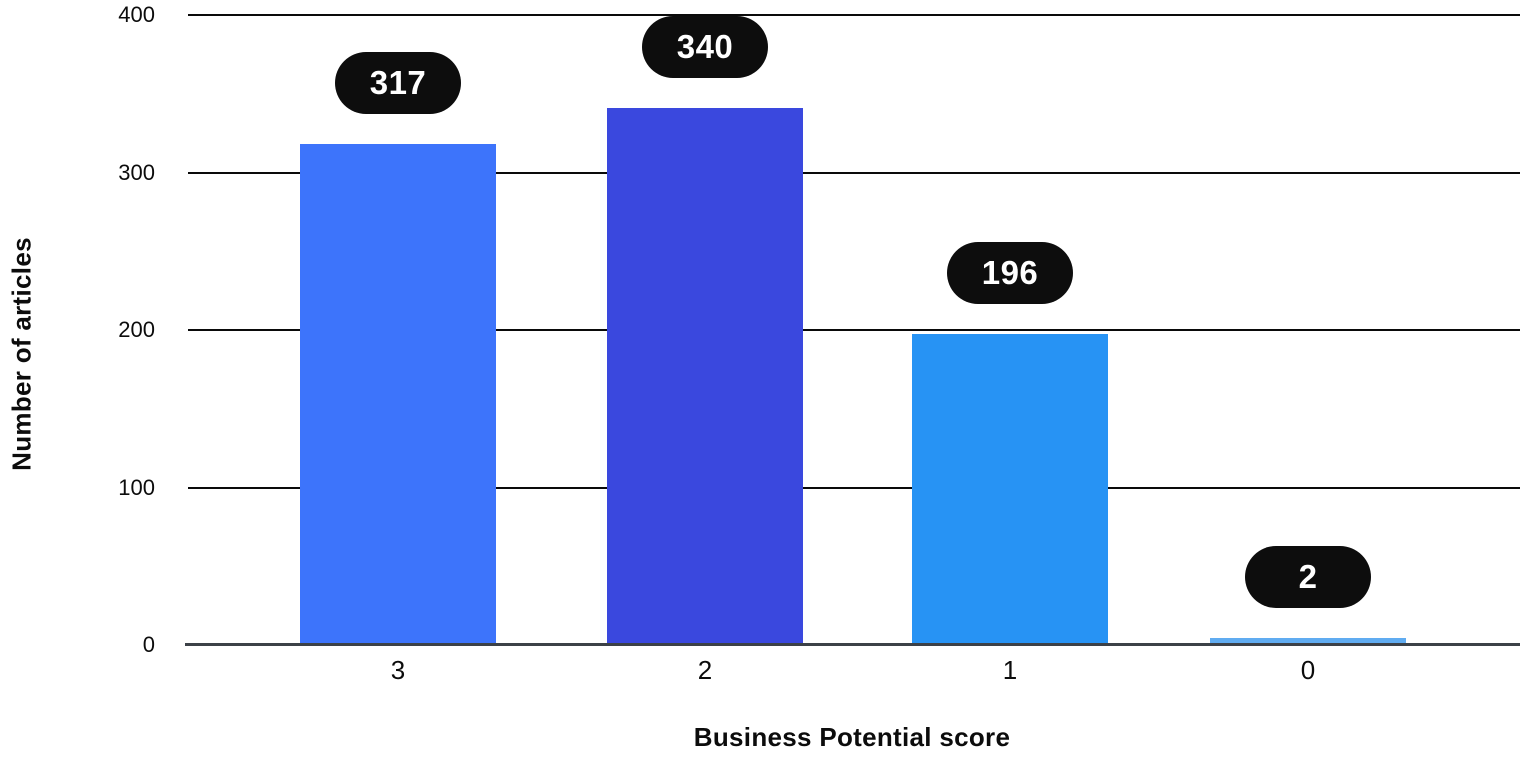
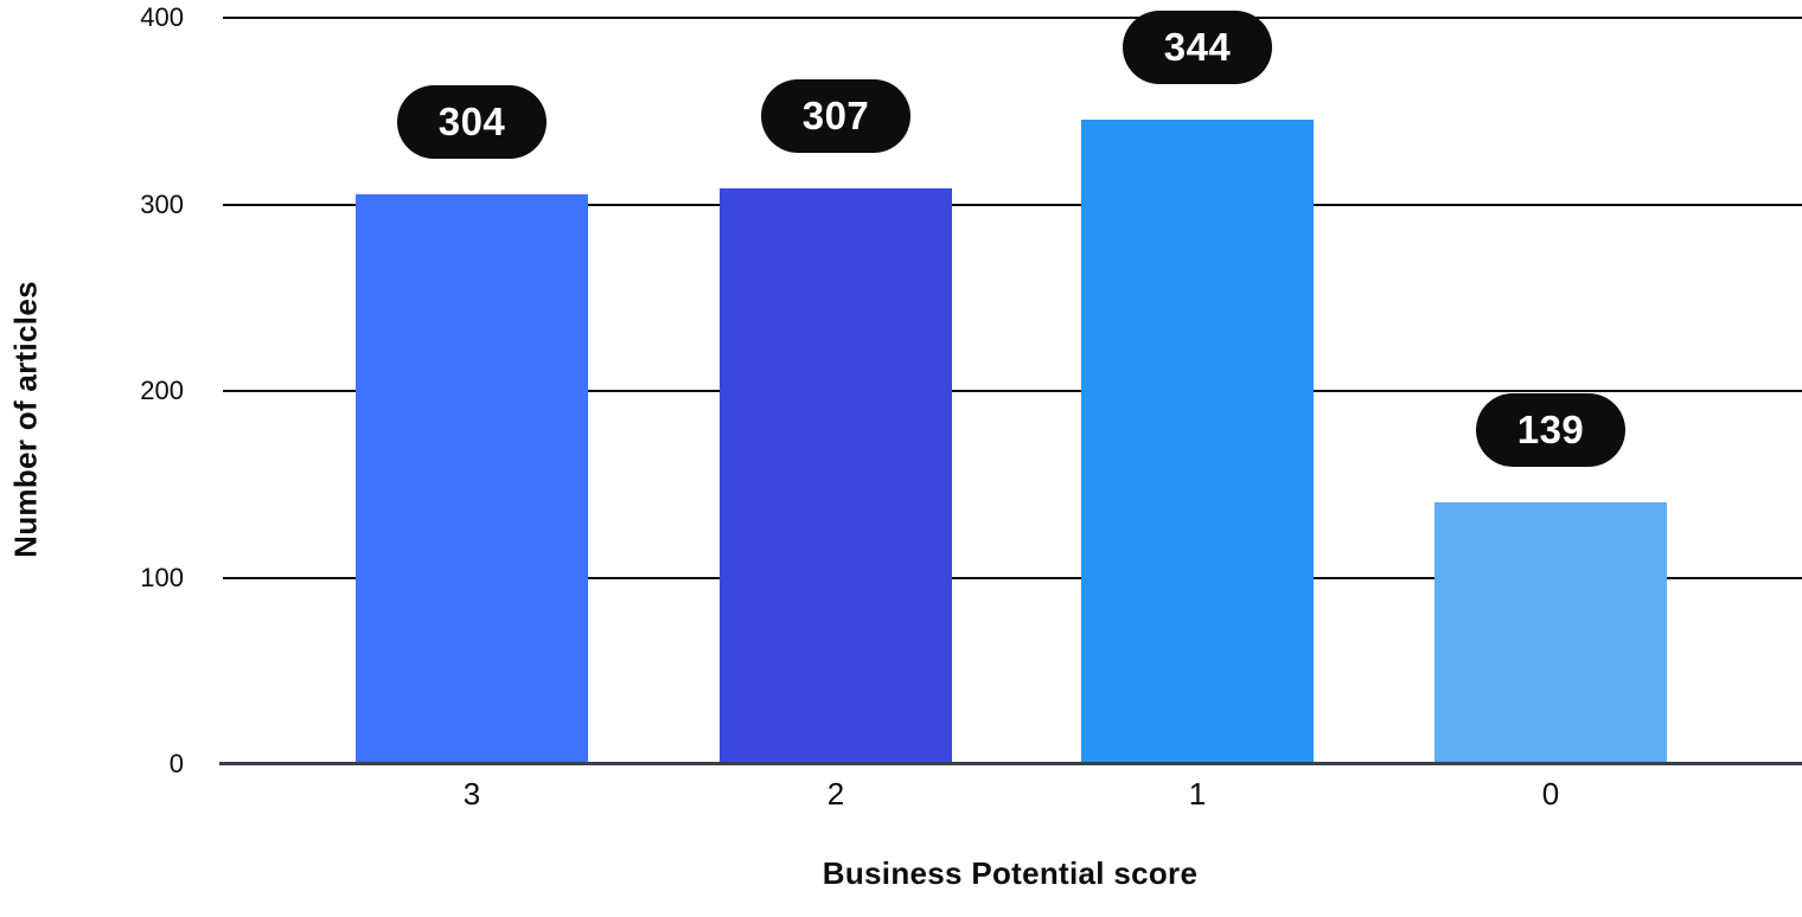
3: 317 -> 304
2: 340 -> 307
1: 196 -> 344
0: 2 -> 139
